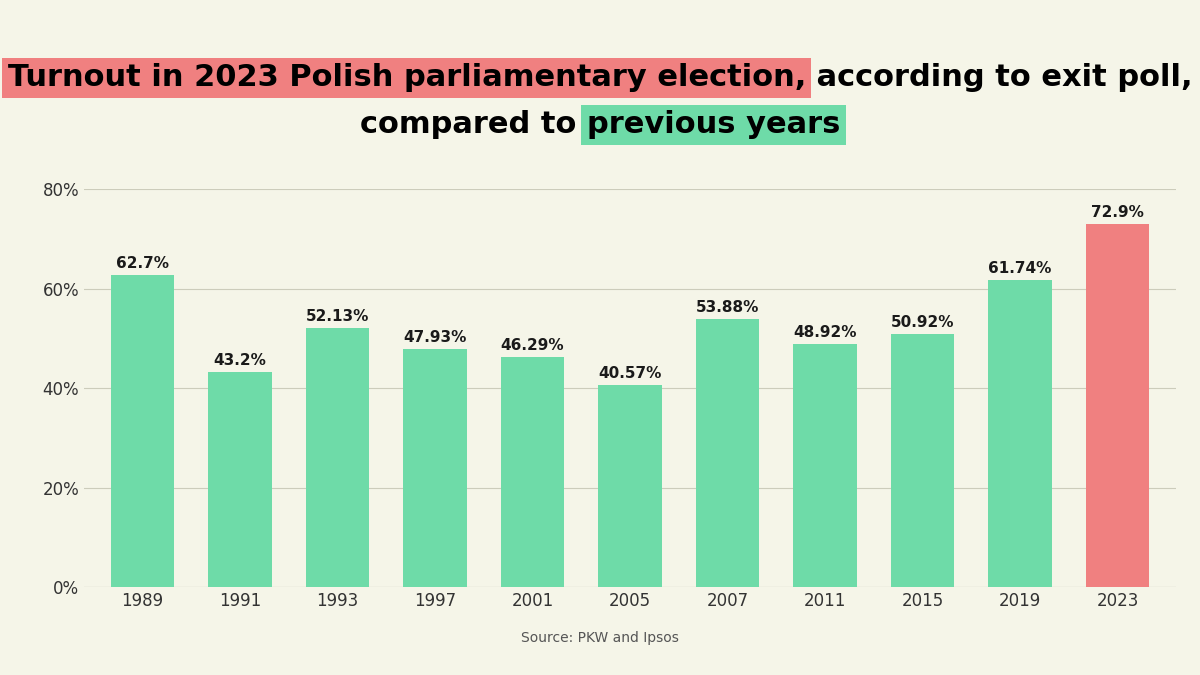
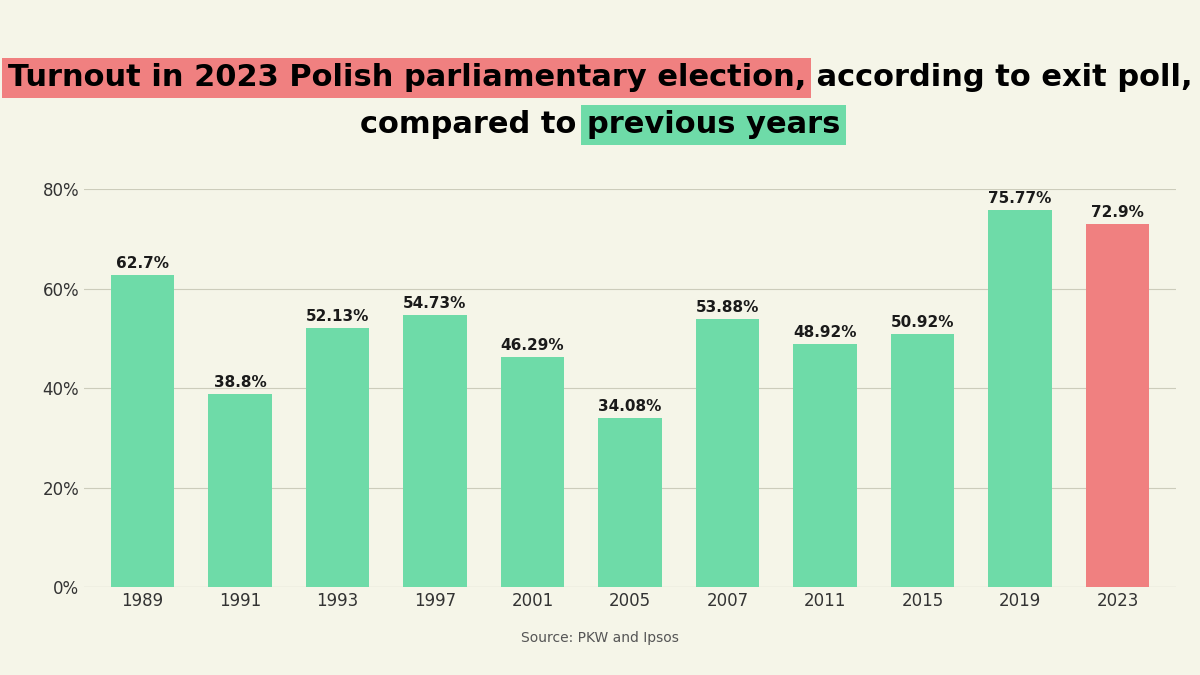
1991: 43.2% -> 38.8%
1997: 47.93% -> 54.73%
2005: 40.57% -> 34.08%
2019: 61.74% -> 75.77%
